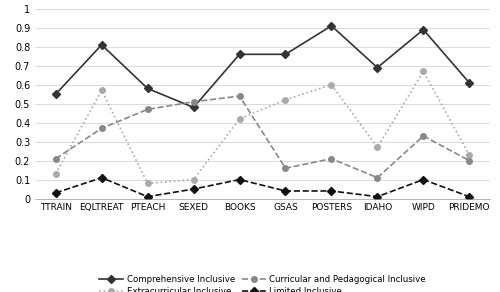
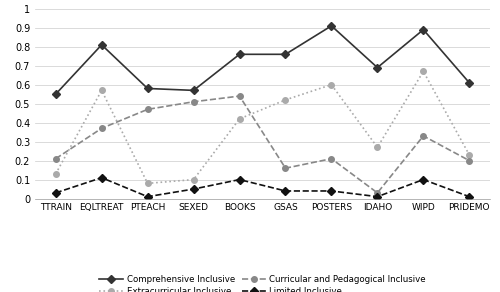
Comprehensive Inclusive/SEXED: 0.48 -> 0.57
Curricular and Pedagogical Inclusive/IDAHO: 0.11 -> 0.03
